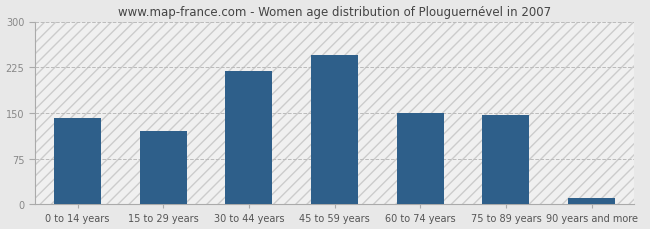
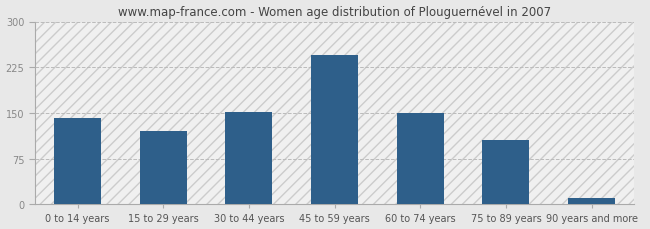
30 to 44 years: 218 -> 152
75 to 89 years: 146 -> 105
